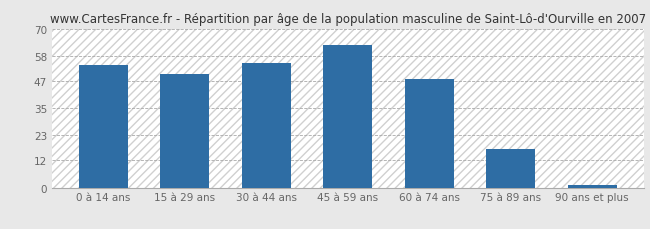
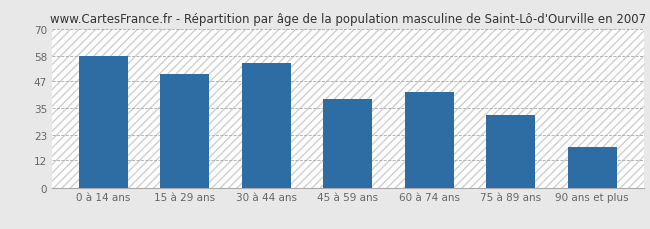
0 à 14 ans: 54 -> 58
45 à 59 ans: 63 -> 39
60 à 74 ans: 48 -> 42
75 à 89 ans: 17 -> 32
90 ans et plus: 1 -> 18
